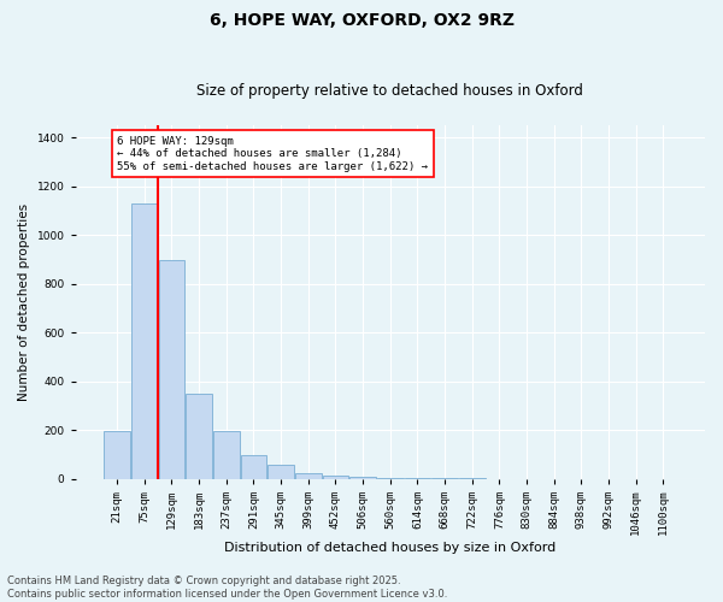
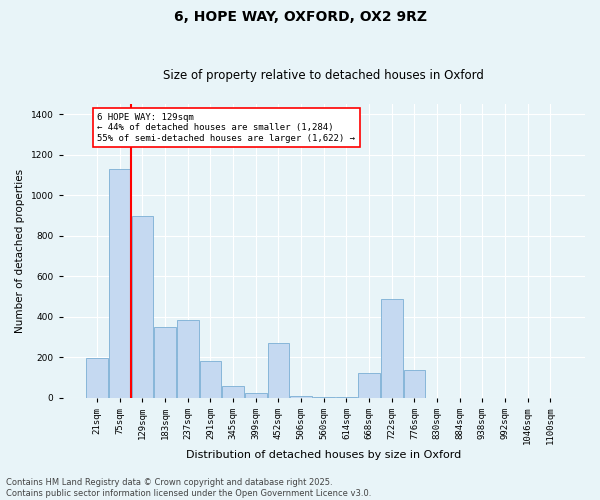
237sqm: 195 -> 385
291sqm: 100 -> 180
452sqm: 15 -> 270
668sqm: 2 -> 120
722sqm: 2 -> 490
776sqm: 1 -> 135
